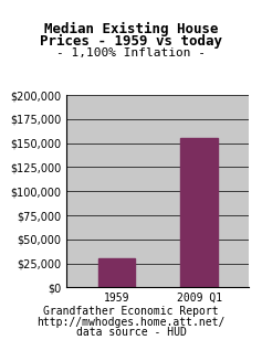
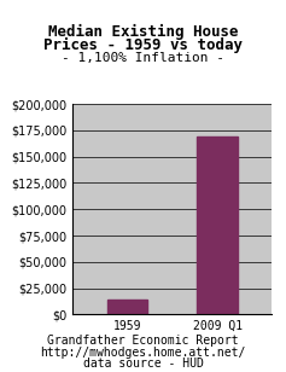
1959: $30,000 -> $14,000
2009 Q1: $156,000 -> $169,000
